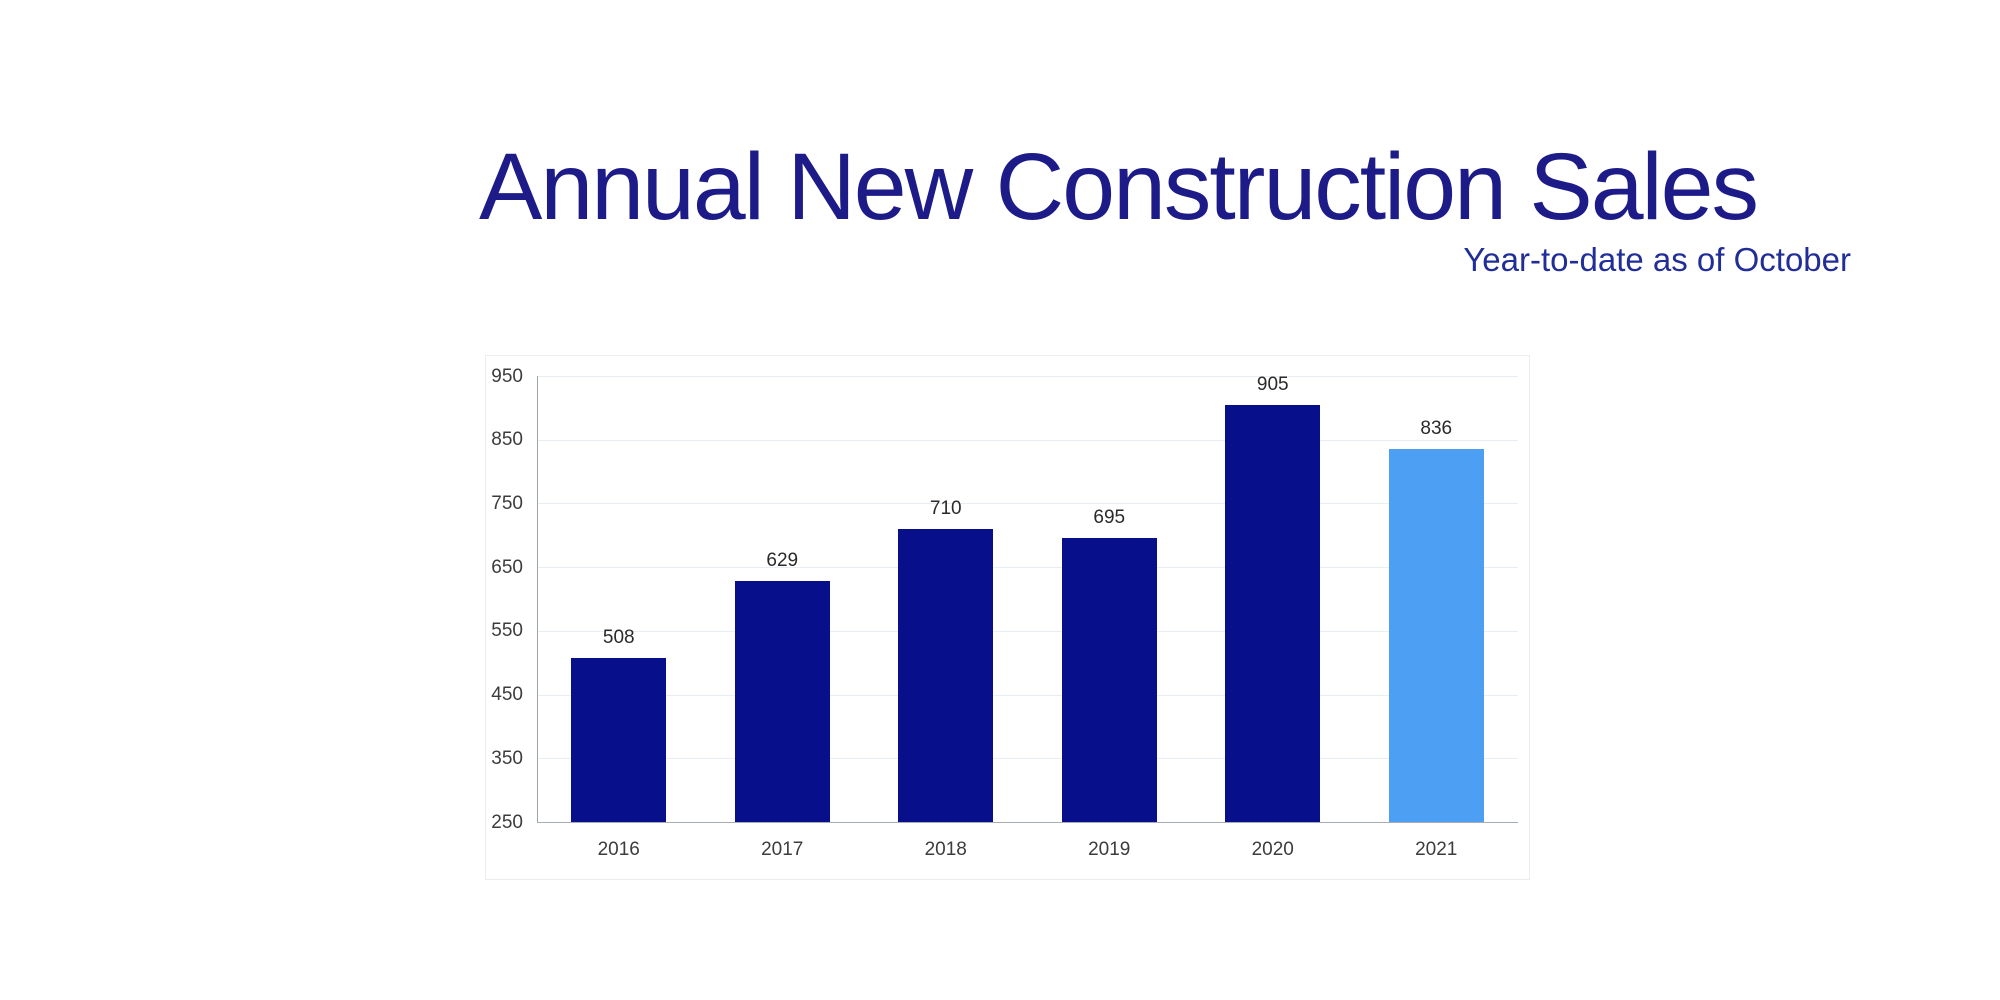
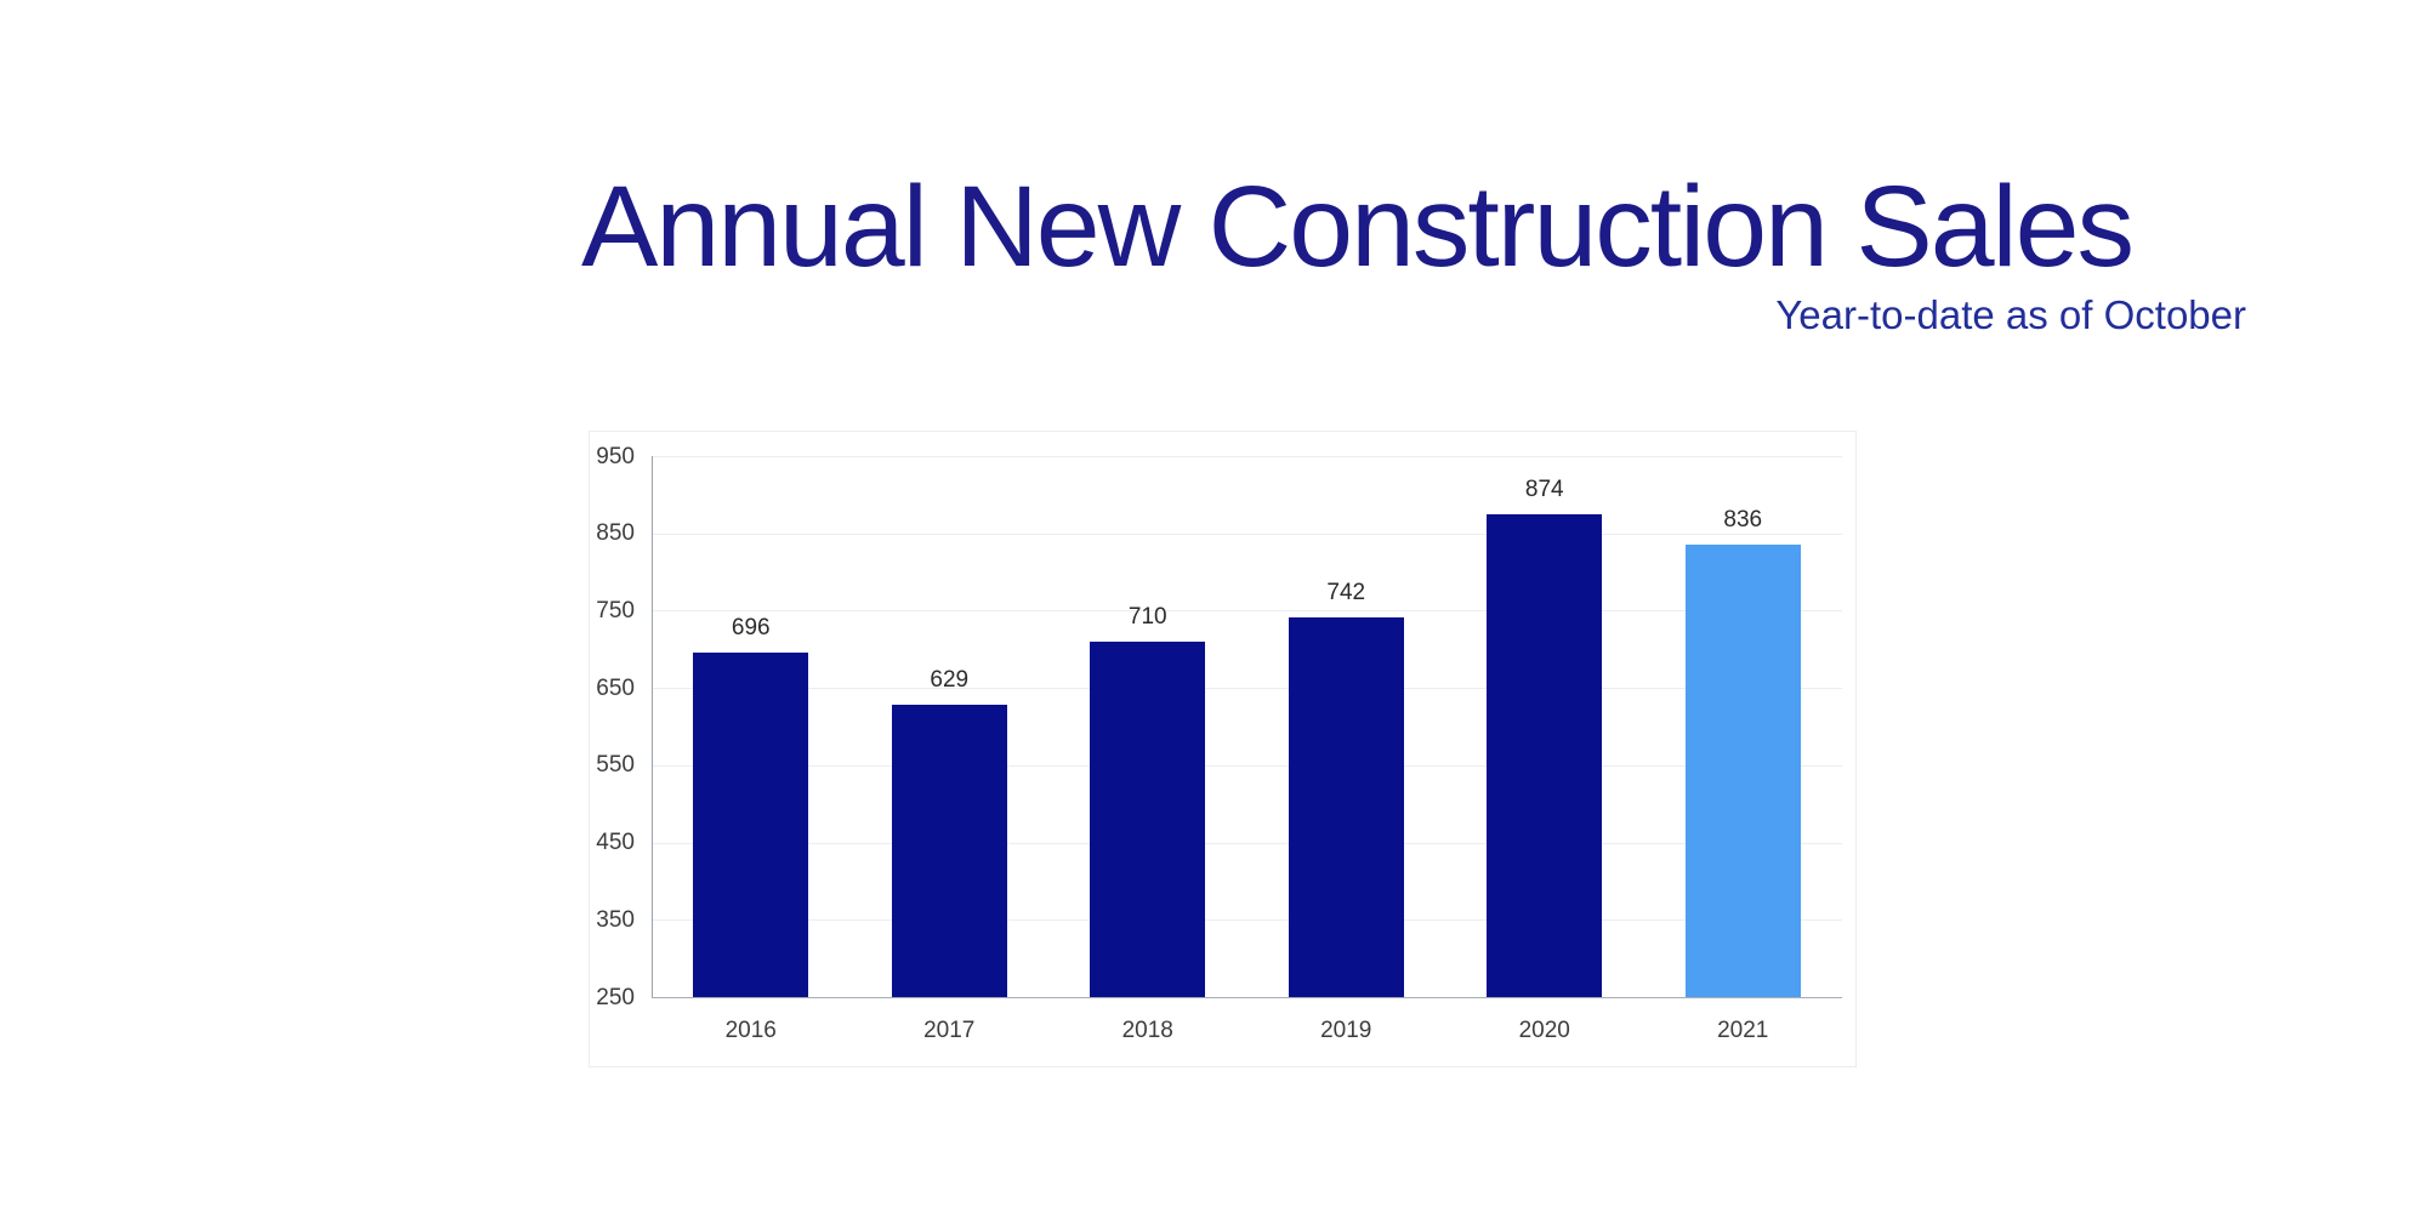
2016: 508 -> 696
2019: 695 -> 742
2020: 905 -> 874
